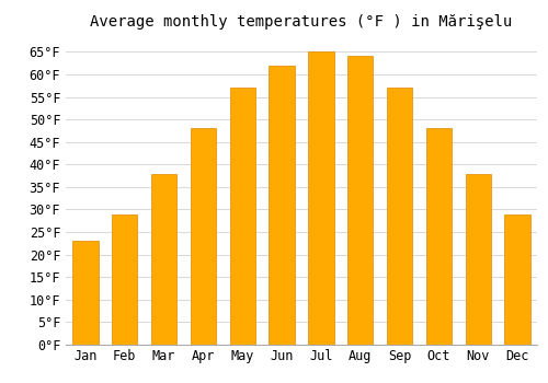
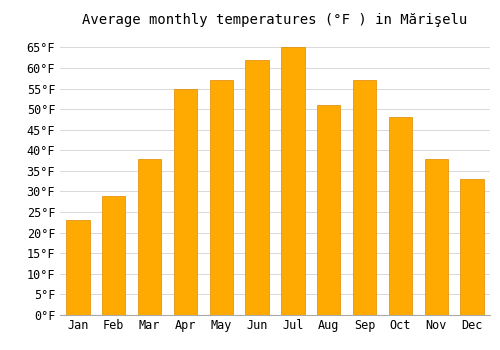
Apr: 48°F -> 55°F
Aug: 64°F -> 51°F
Dec: 29°F -> 33°F
